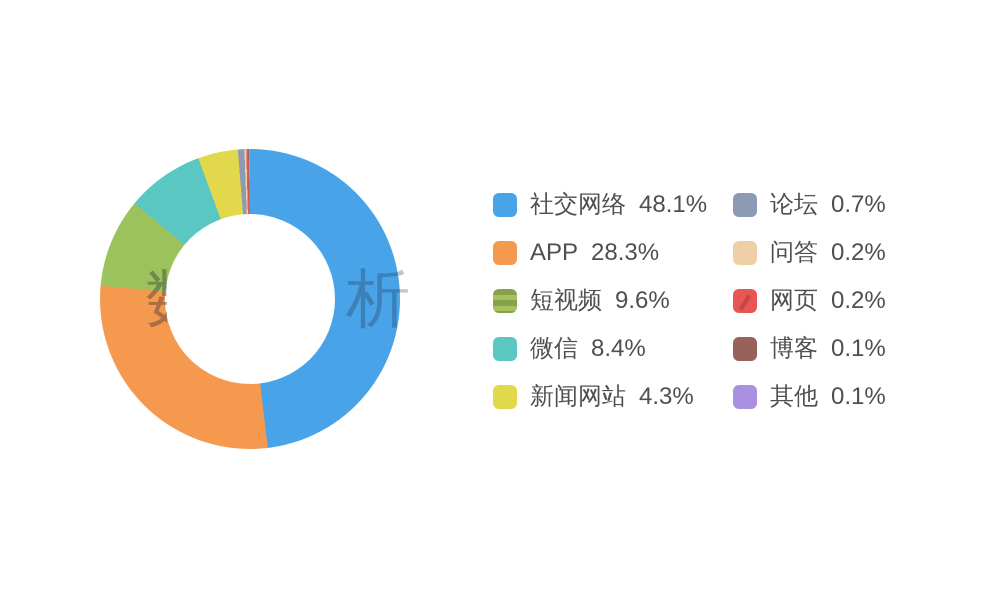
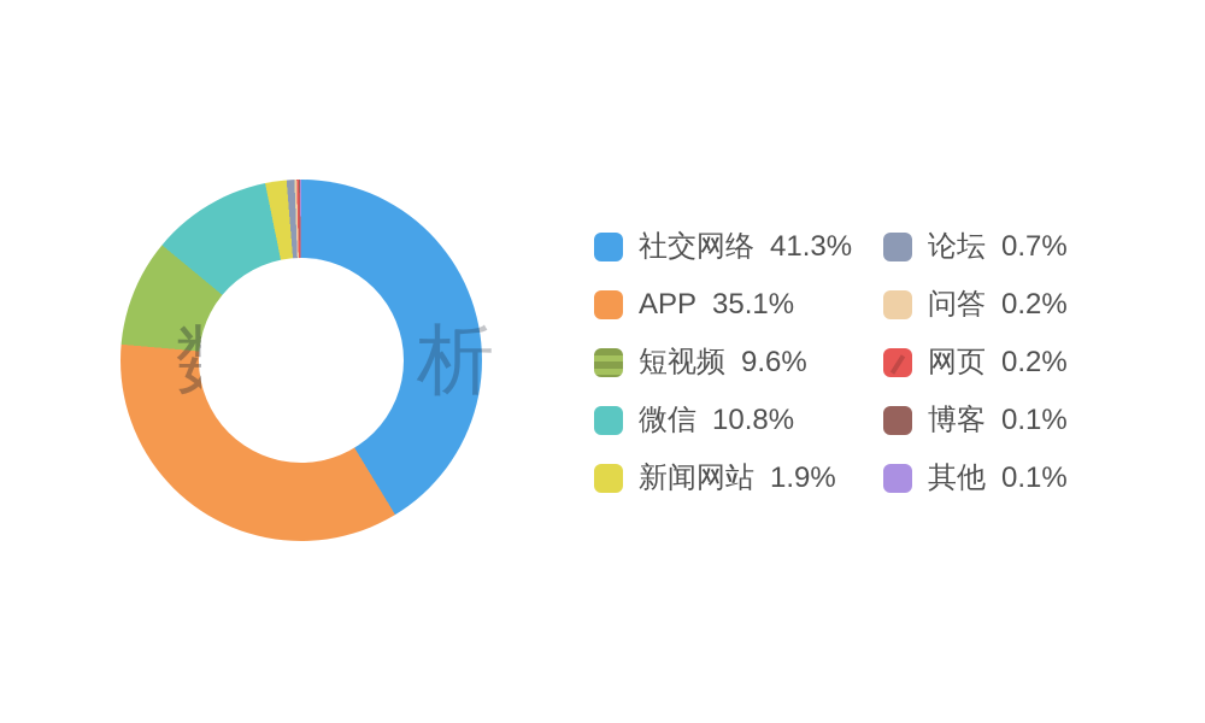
社交网络: 48.1% -> 41.3%
APP: 28.3% -> 35.1%
微信: 8.4% -> 10.8%
新闻网站: 4.3% -> 1.9%
